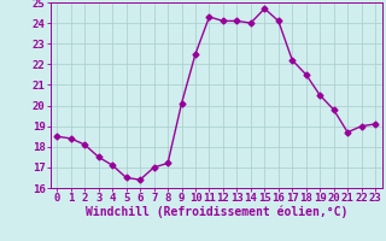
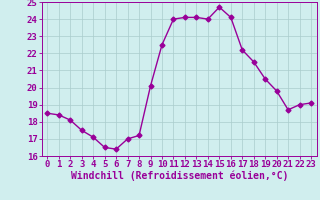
11: 24.3 -> 24.0
